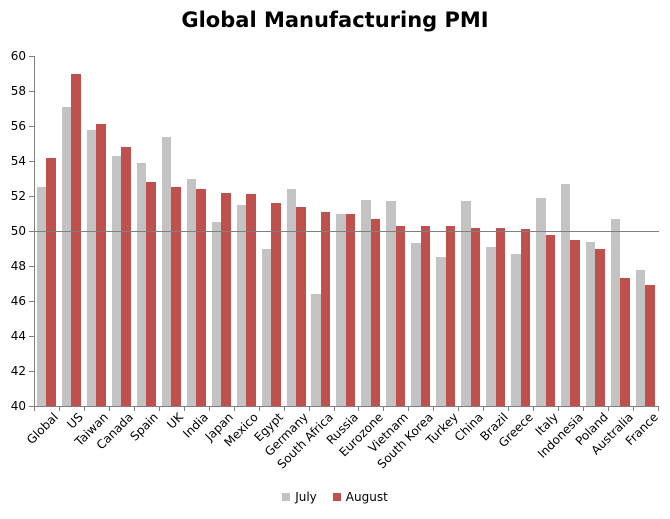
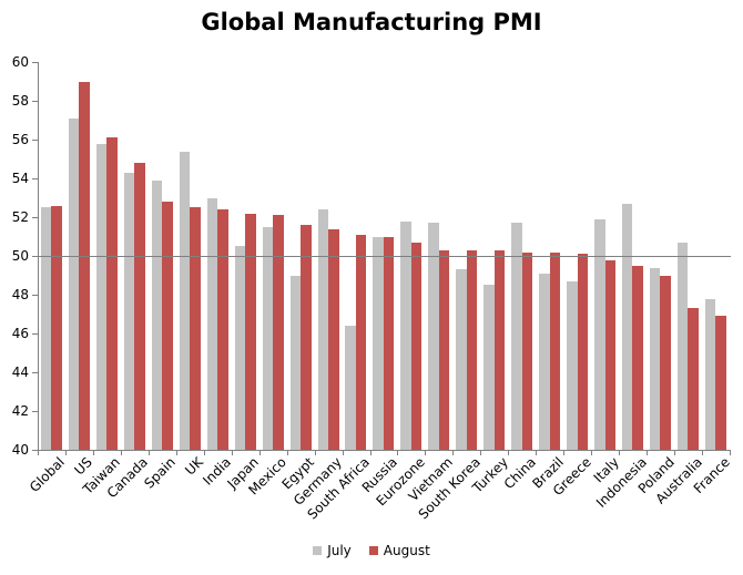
August/Global: 54.2 -> 52.6
